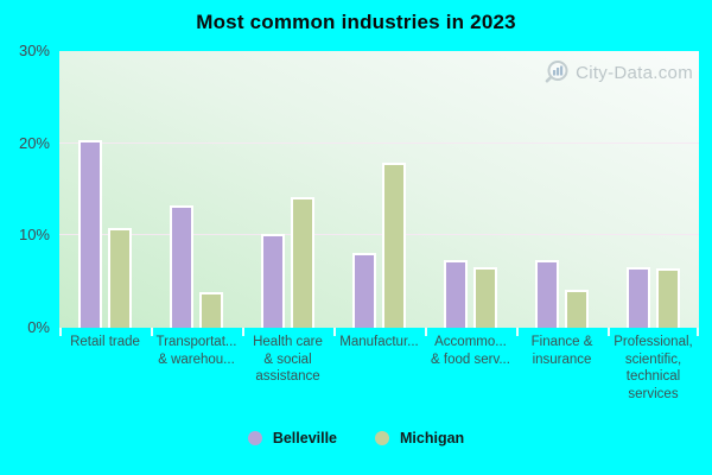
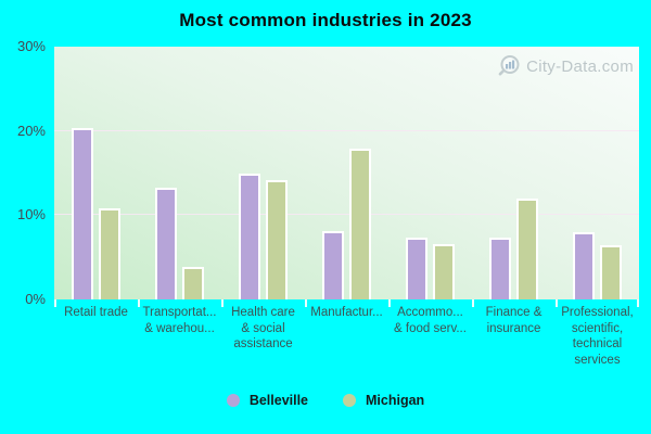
Belleville/Health care & social assistance: 10% -> 15%
Michigan/Finance & insurance: 4% -> 12%
Belleville/Professional, scientific, technical services: 7% -> 8%
